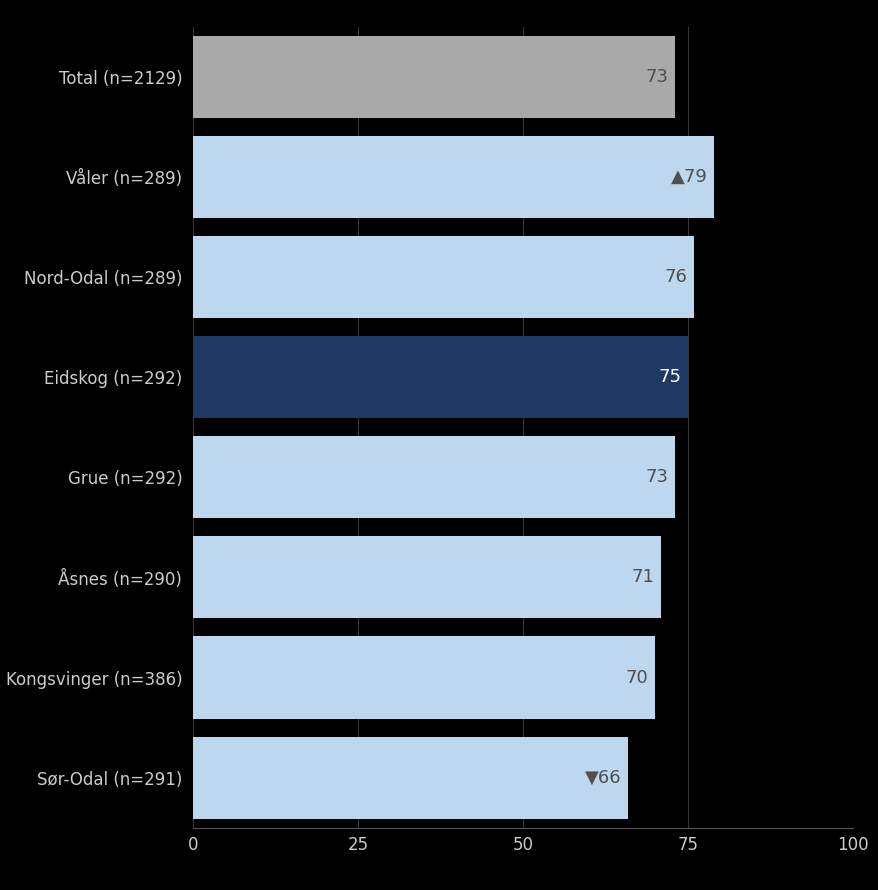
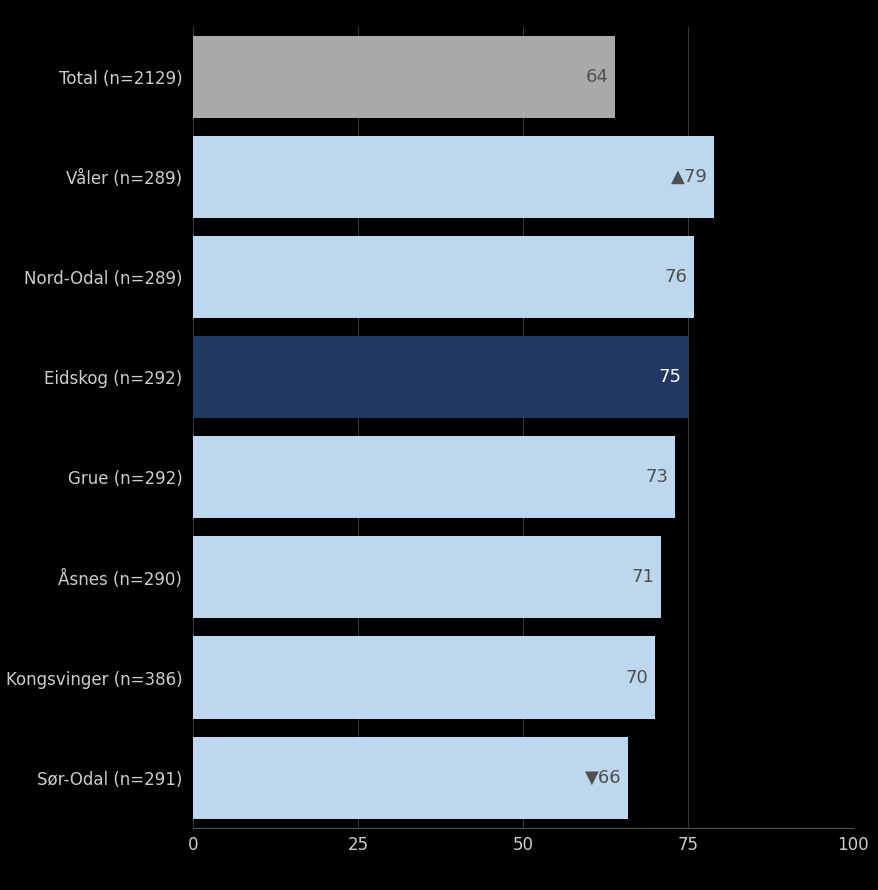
Total (n=2129): 73 -> 64
